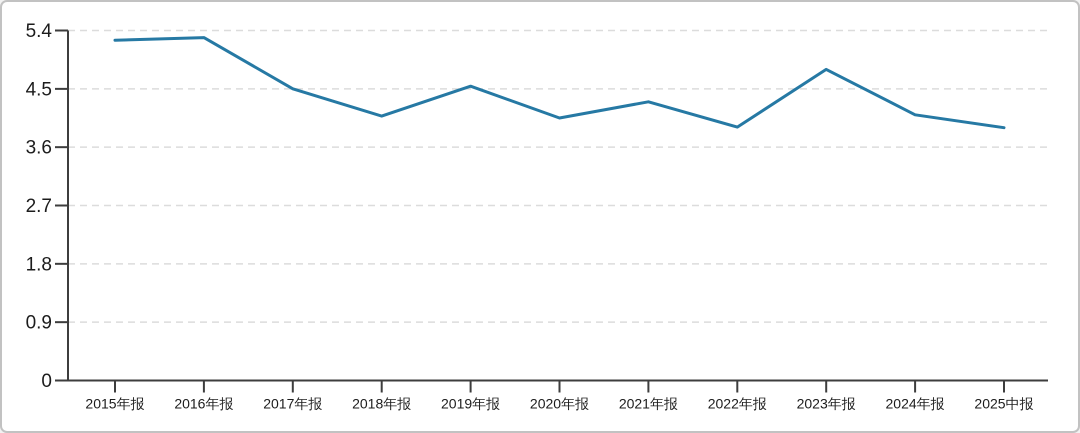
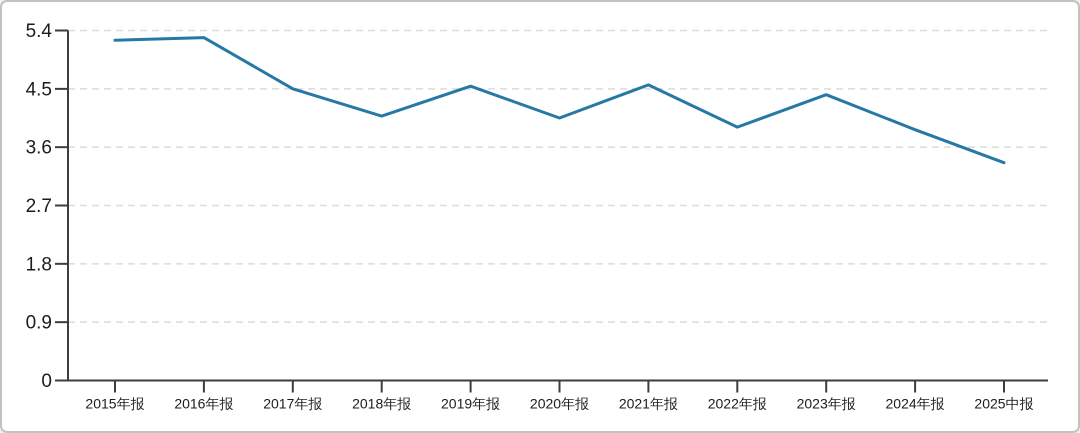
2021年报: 4.3 -> 4.6
2023年报: 4.8 -> 4.4
2024年报: 4.1 -> 3.9
2025中报: 3.9 -> 3.4
